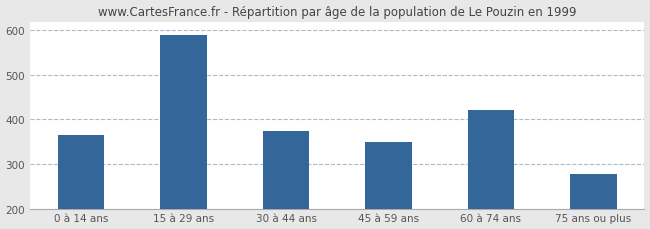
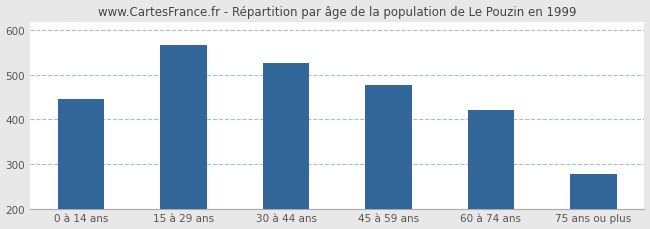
0 à 14 ans: 365 -> 447
15 à 29 ans: 590 -> 568
30 à 44 ans: 375 -> 527
45 à 59 ans: 350 -> 477
